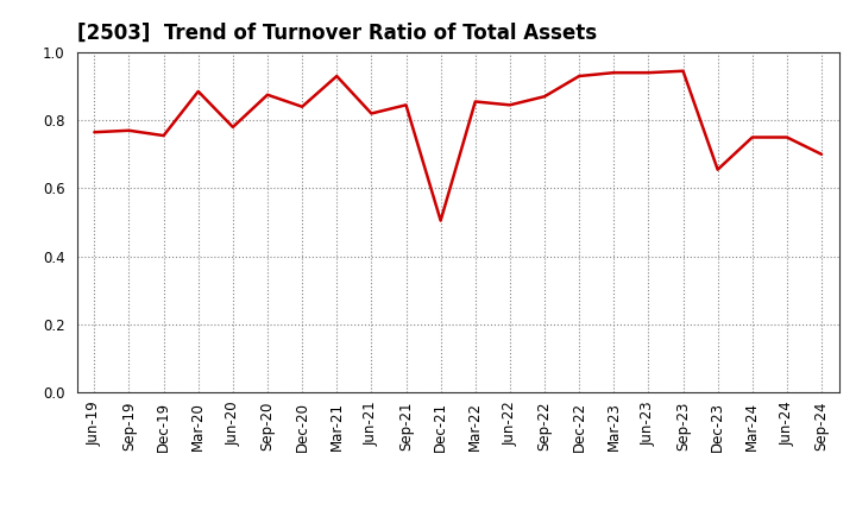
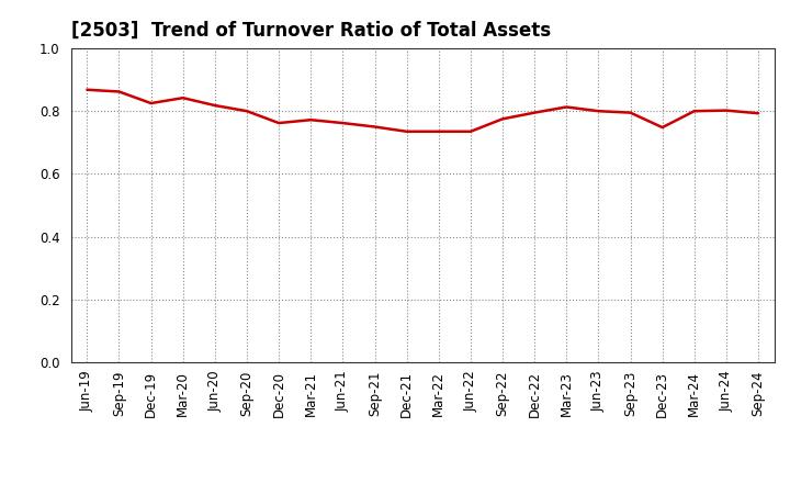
Jun-19: 0.765 -> 0.868
Sep-19: 0.770 -> 0.862
Dec-19: 0.755 -> 0.825
Mar-20: 0.885 -> 0.842
Jun-20: 0.780 -> 0.818
Sep-20: 0.875 -> 0.800
Dec-20: 0.840 -> 0.762
Mar-21: 0.930 -> 0.772
Jun-21: 0.820 -> 0.762
Sep-21: 0.845 -> 0.750
Dec-21: 0.505 -> 0.735
Mar-22: 0.855 -> 0.735
Jun-22: 0.845 -> 0.735
Sep-22: 0.870 -> 0.775
Dec-22: 0.930 -> 0.795
Mar-23: 0.940 -> 0.813
Jun-23: 0.940 -> 0.800
Sep-23: 0.945 -> 0.795
Dec-23: 0.655 -> 0.748
Mar-24: 0.750 -> 0.800
Jun-24: 0.750 -> 0.802
Sep-24: 0.700 -> 0.793
